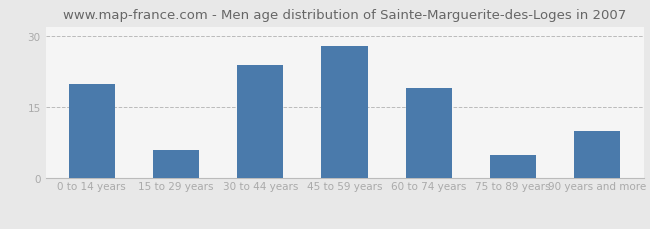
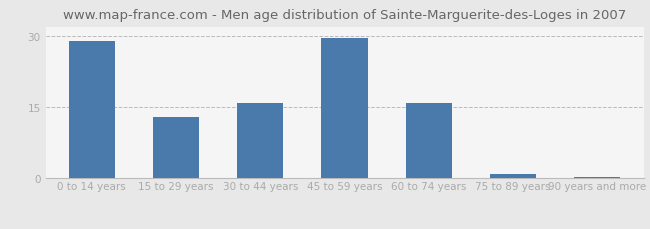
0 to 14 years: 20.0 -> 29.0
15 to 29 years: 6.0 -> 13.0
30 to 44 years: 24.0 -> 16.0
45 to 59 years: 28.0 -> 29.5
60 to 74 years: 19.0 -> 16.0
75 to 89 years: 5.0 -> 1.0
90 years and more: 10.0 -> 0.2
